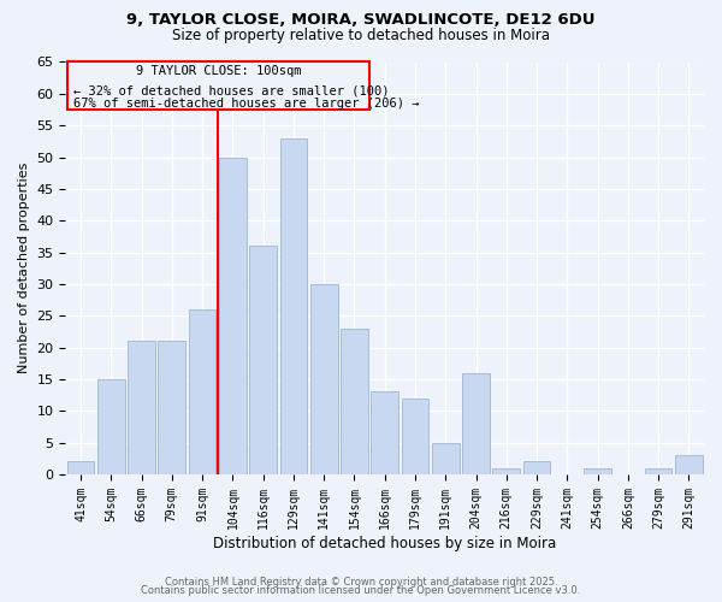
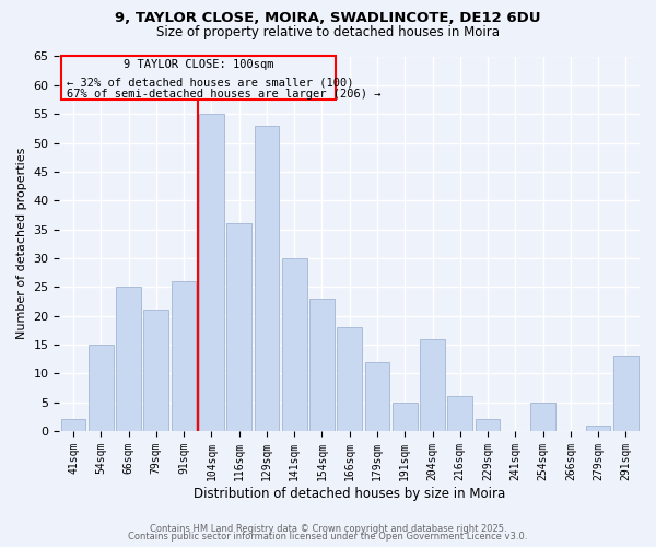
66sqm: 21 -> 25
104sqm: 50 -> 55
166sqm: 13 -> 18
216sqm: 1 -> 6
254sqm: 1 -> 5
291sqm: 3 -> 13
